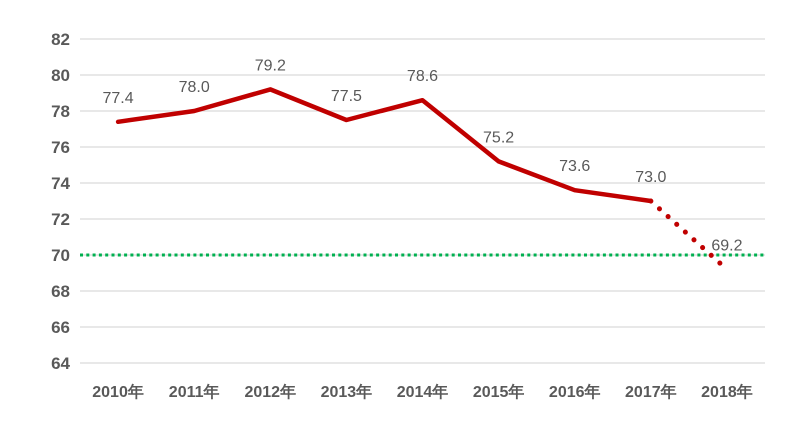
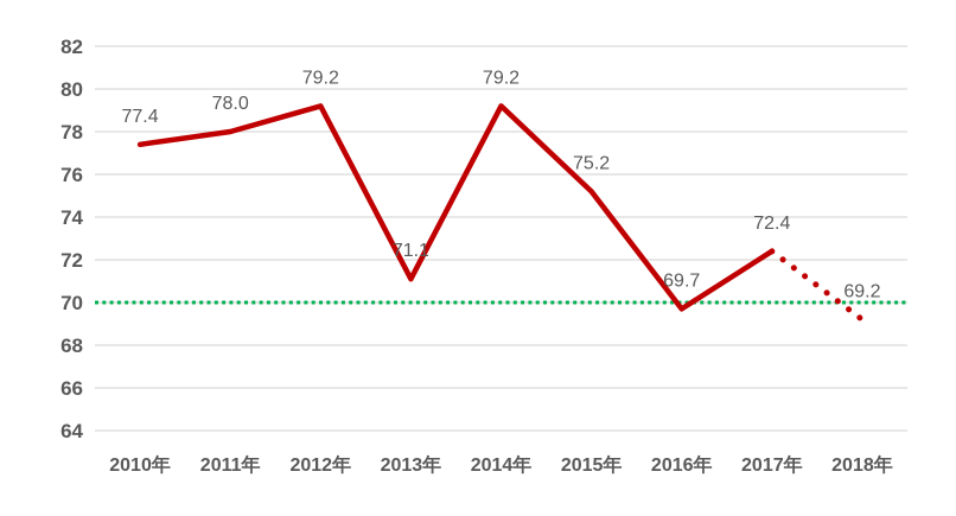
2013年: 77.5 -> 71.1
2014年: 78.6 -> 79.2
2016年: 73.6 -> 69.7
2017年: 73.0 -> 72.4
